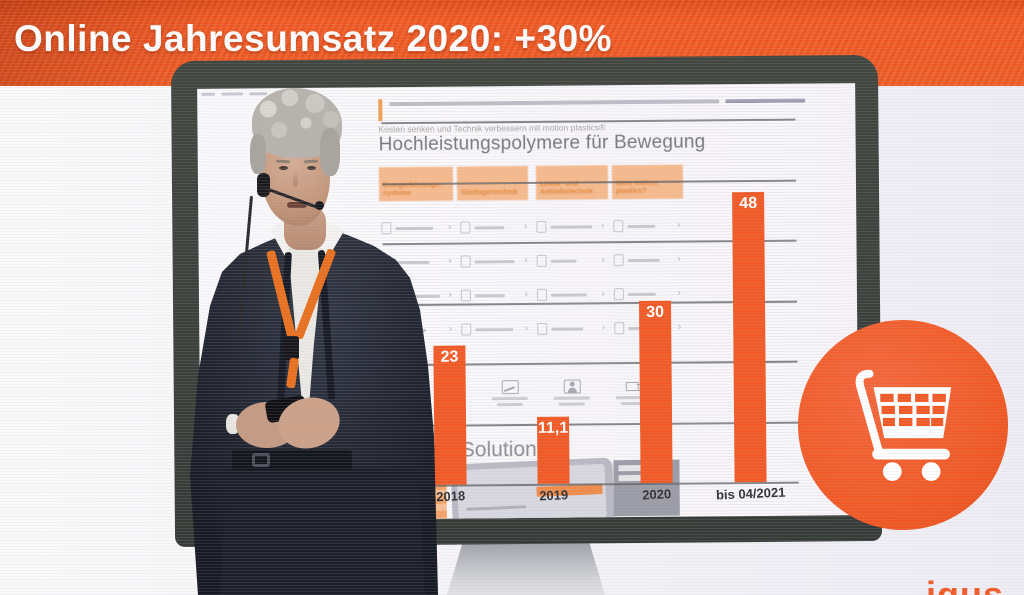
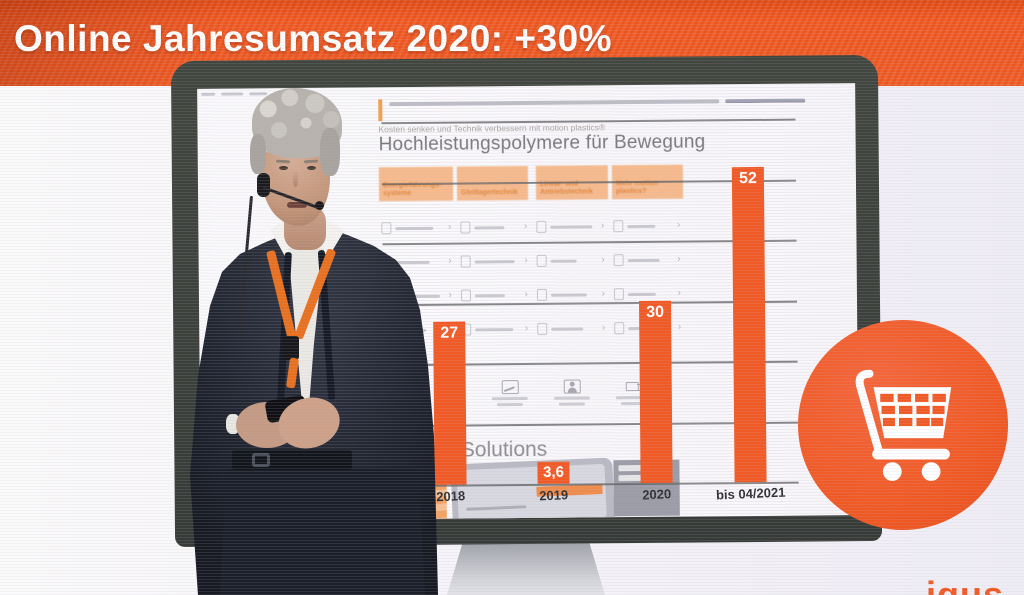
2018: 23 -> 27
2019: 11,1 -> 3,6
bis 04/2021: 48 -> 52
